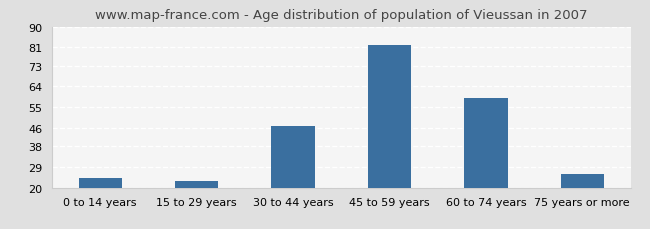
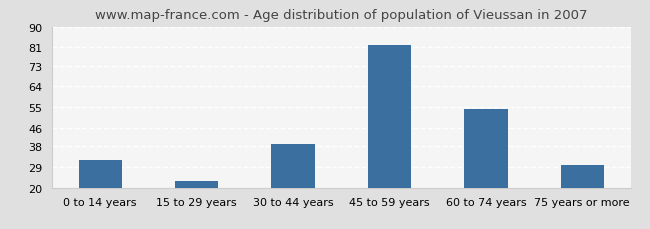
0 to 14 years: 24 -> 32
30 to 44 years: 47 -> 39
60 to 74 years: 59 -> 54
75 years or more: 26 -> 30
